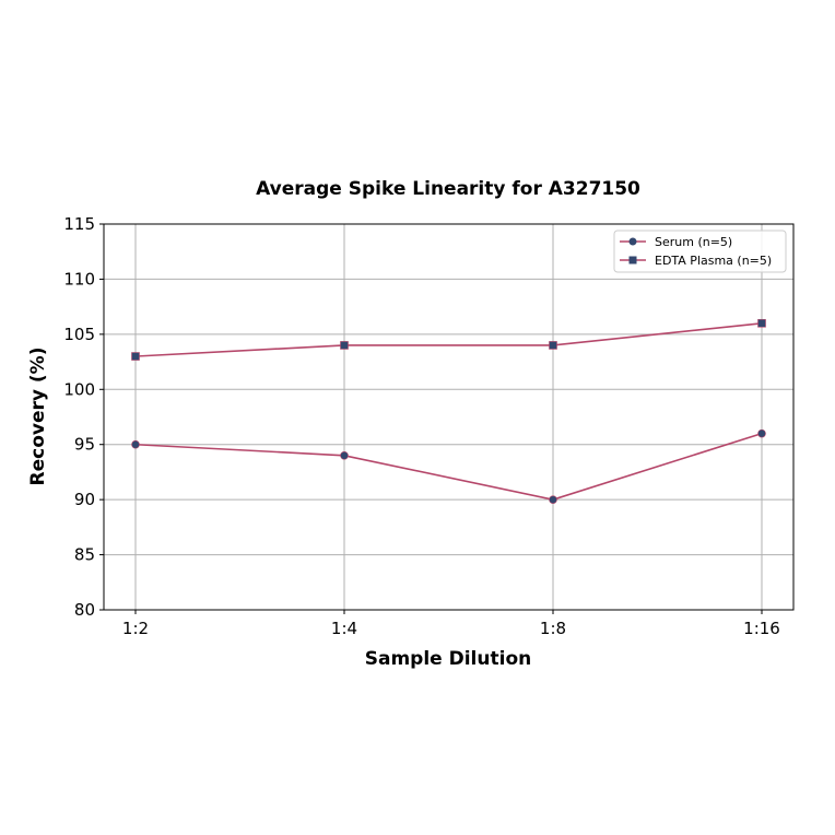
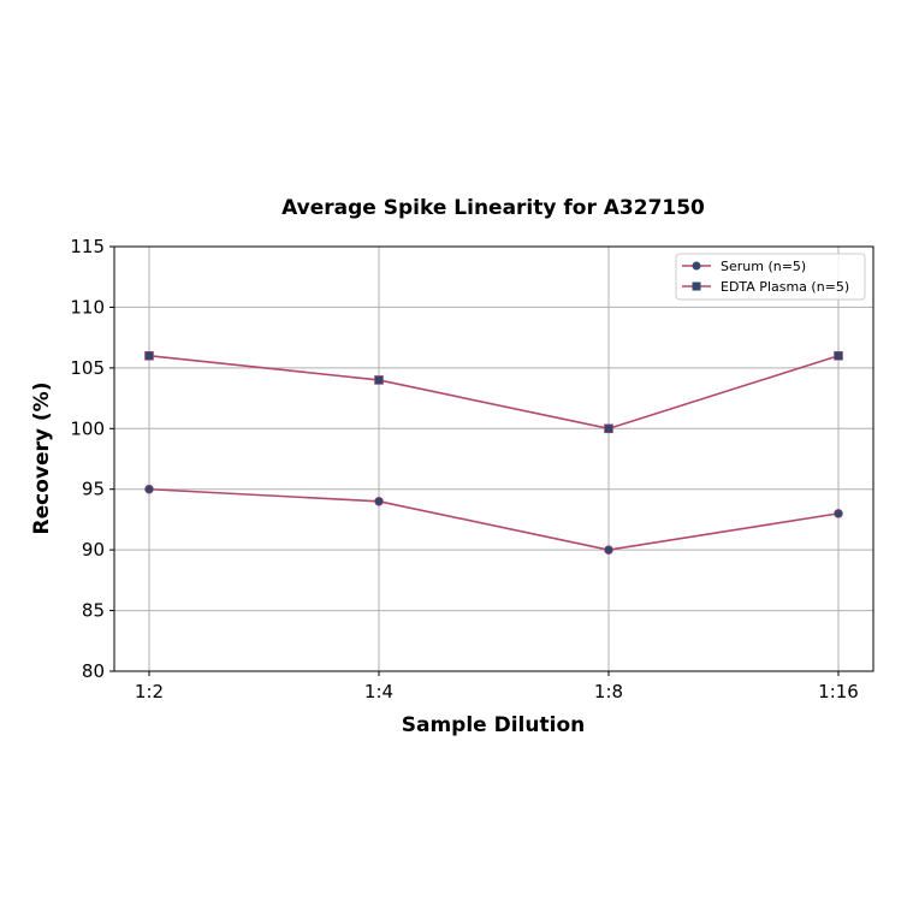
EDTA Plasma (n=5)/1:2: 103 -> 106
EDTA Plasma (n=5)/1:8: 104 -> 100
Serum (n=5)/1:16: 96 -> 93
